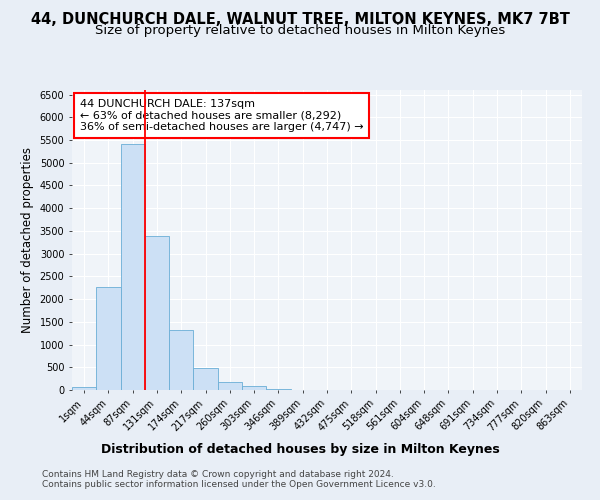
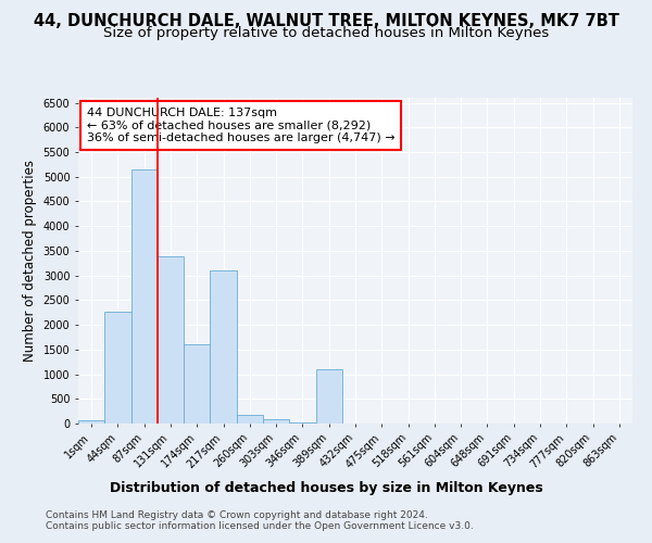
87sqm: 5420 -> 5150
174sqm: 1310 -> 1600
217sqm: 490 -> 3100
389sqm: 0 -> 1100
